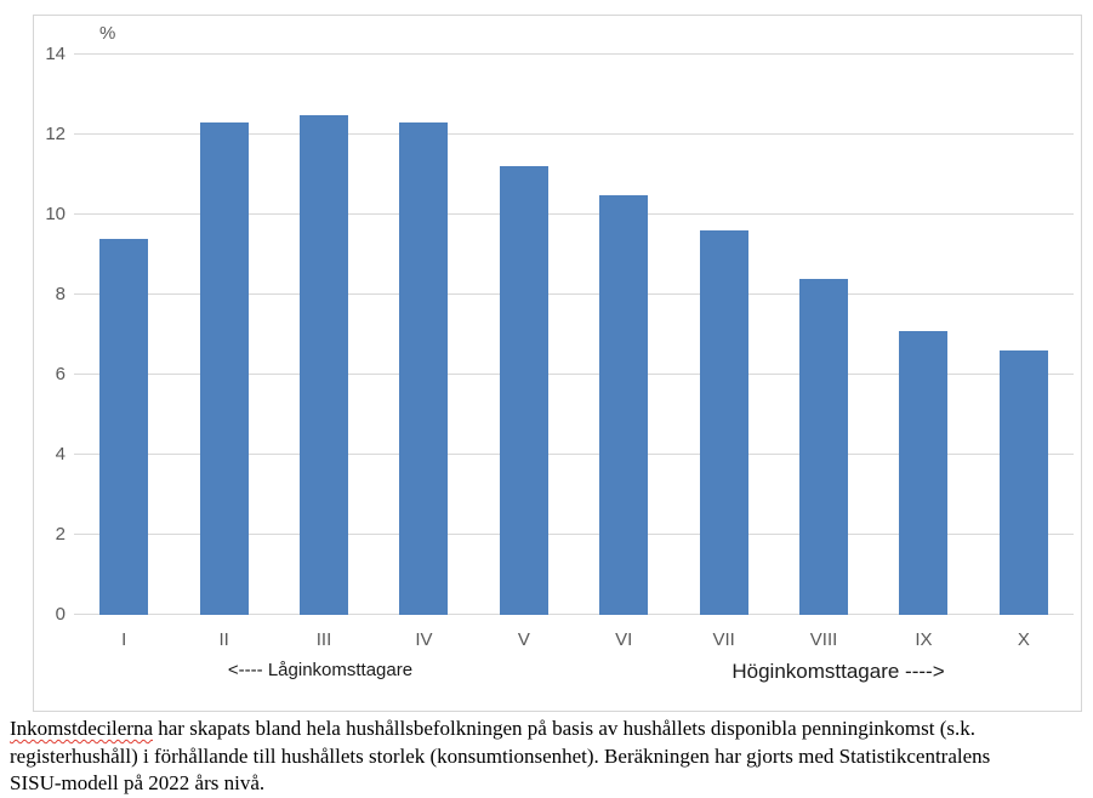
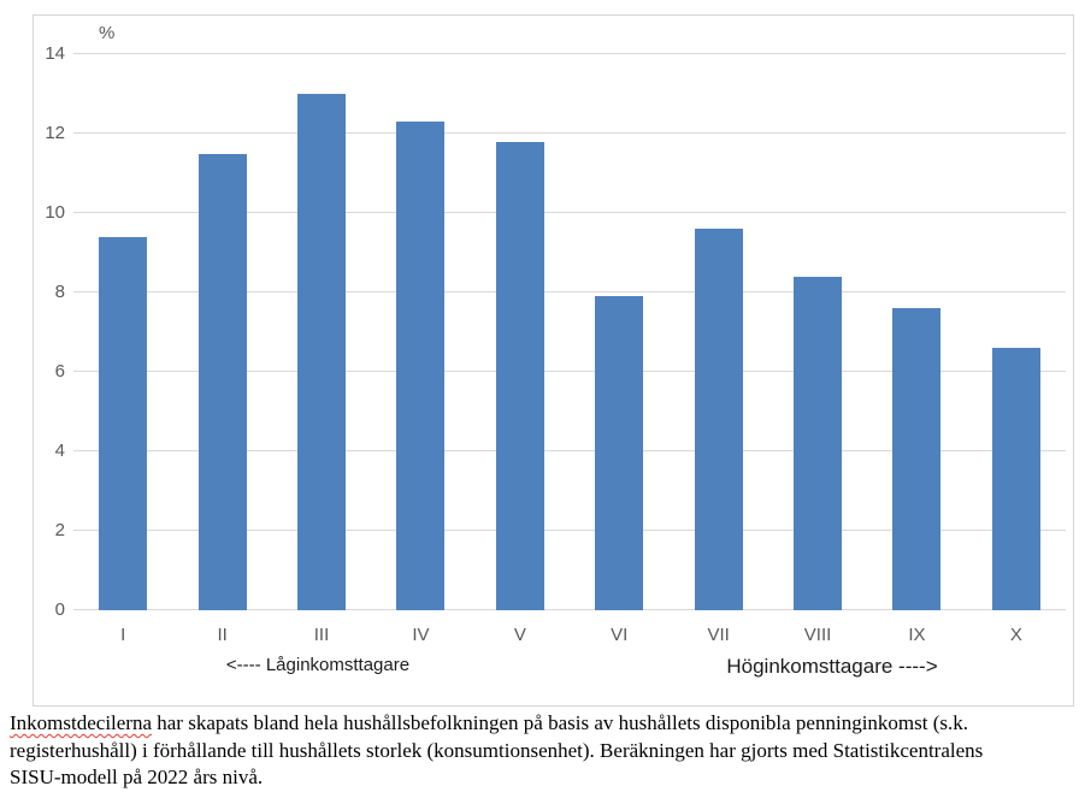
II: 12.3 -> 11.5
III: 12.5 -> 13.0
V: 11.2 -> 11.8
VI: 10.5 -> 7.9
IX: 7.1 -> 7.6
